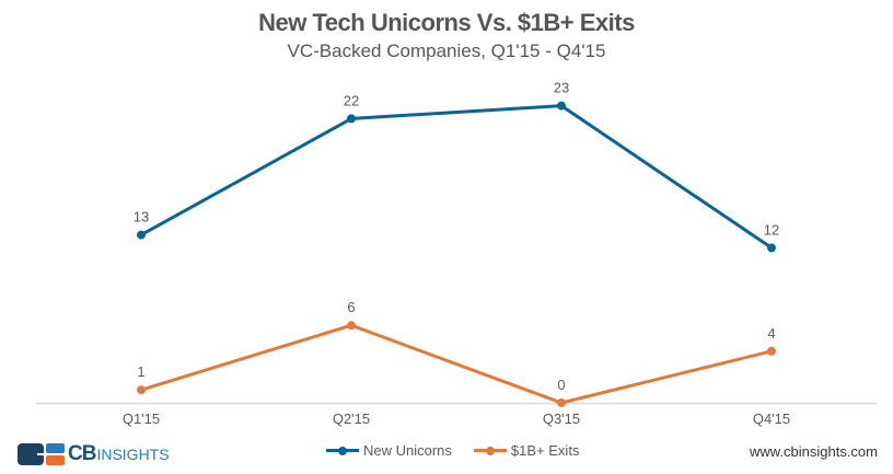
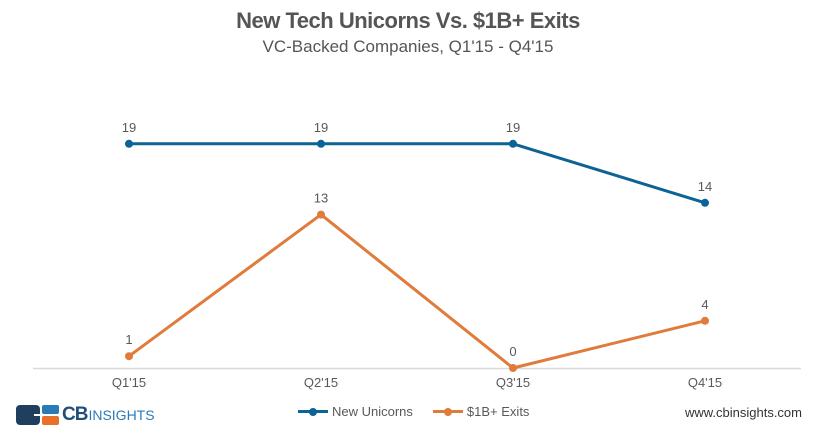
New Unicorns/Q1'15: 13 -> 19
New Unicorns/Q2'15: 22 -> 19
$1B+ Exits/Q2'15: 6 -> 13
New Unicorns/Q3'15: 23 -> 19
New Unicorns/Q4'15: 12 -> 14
